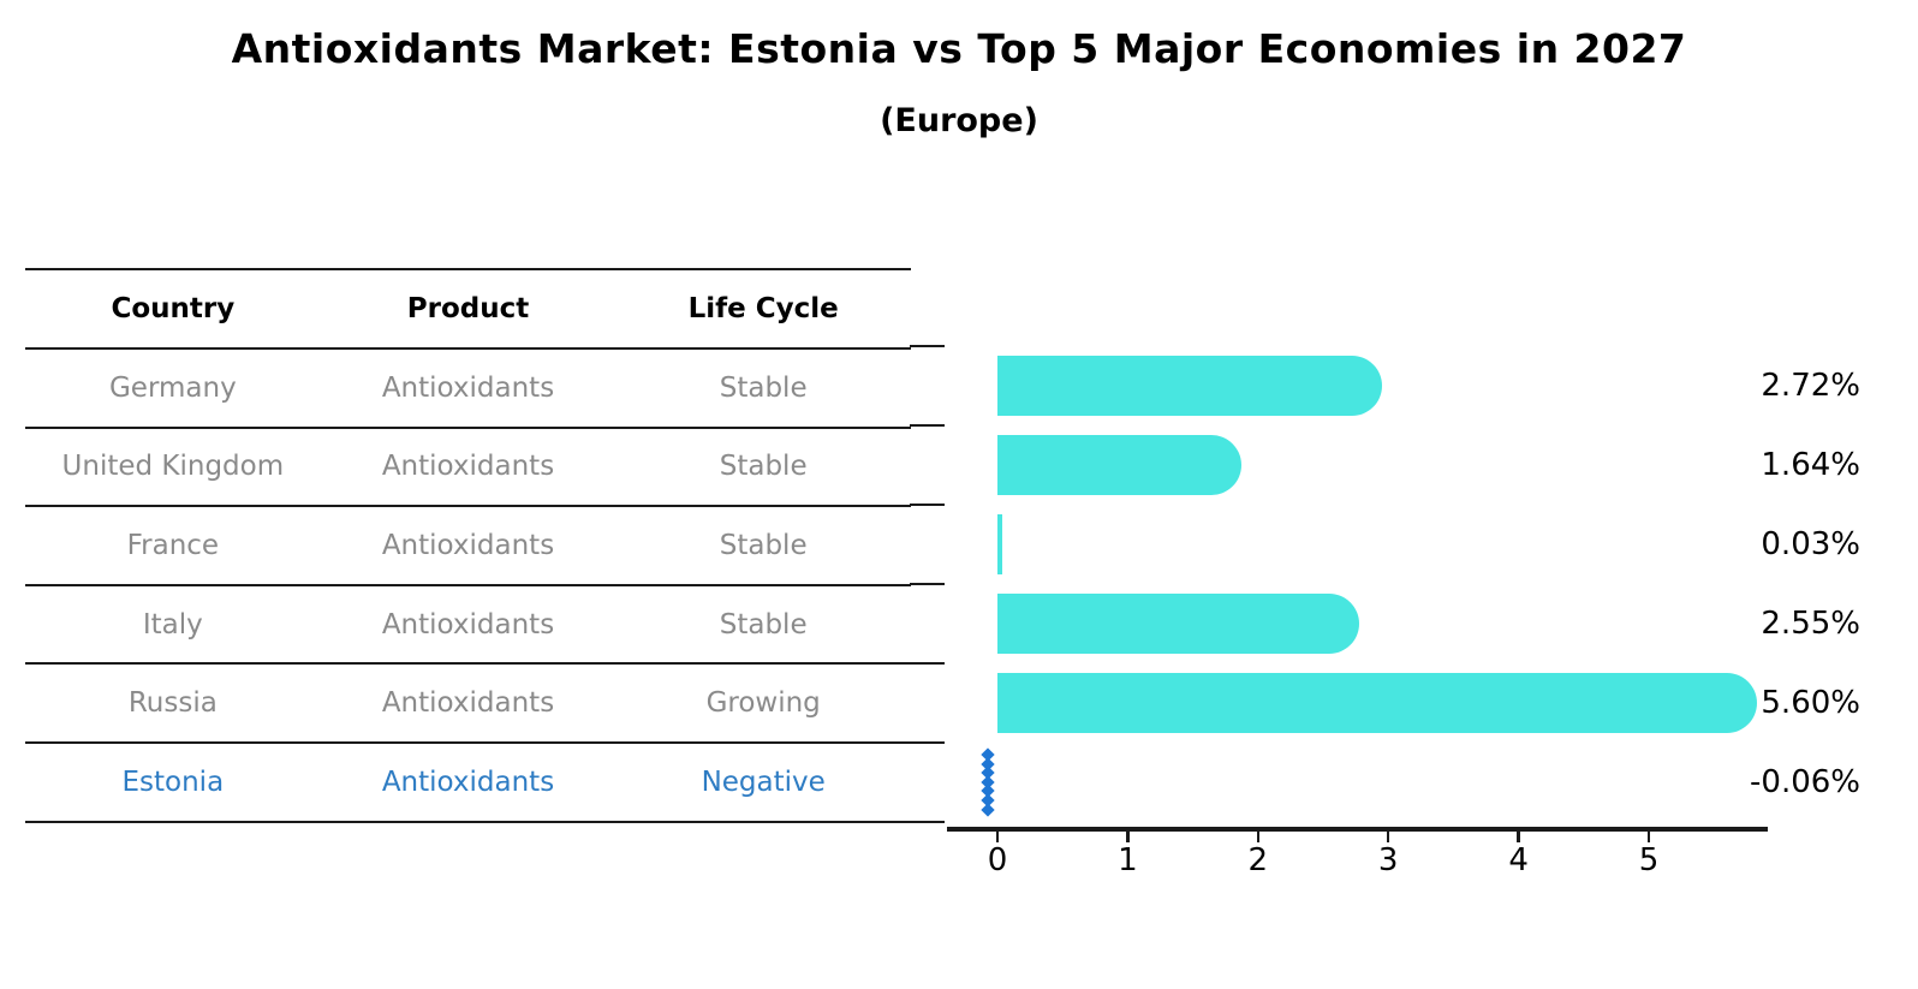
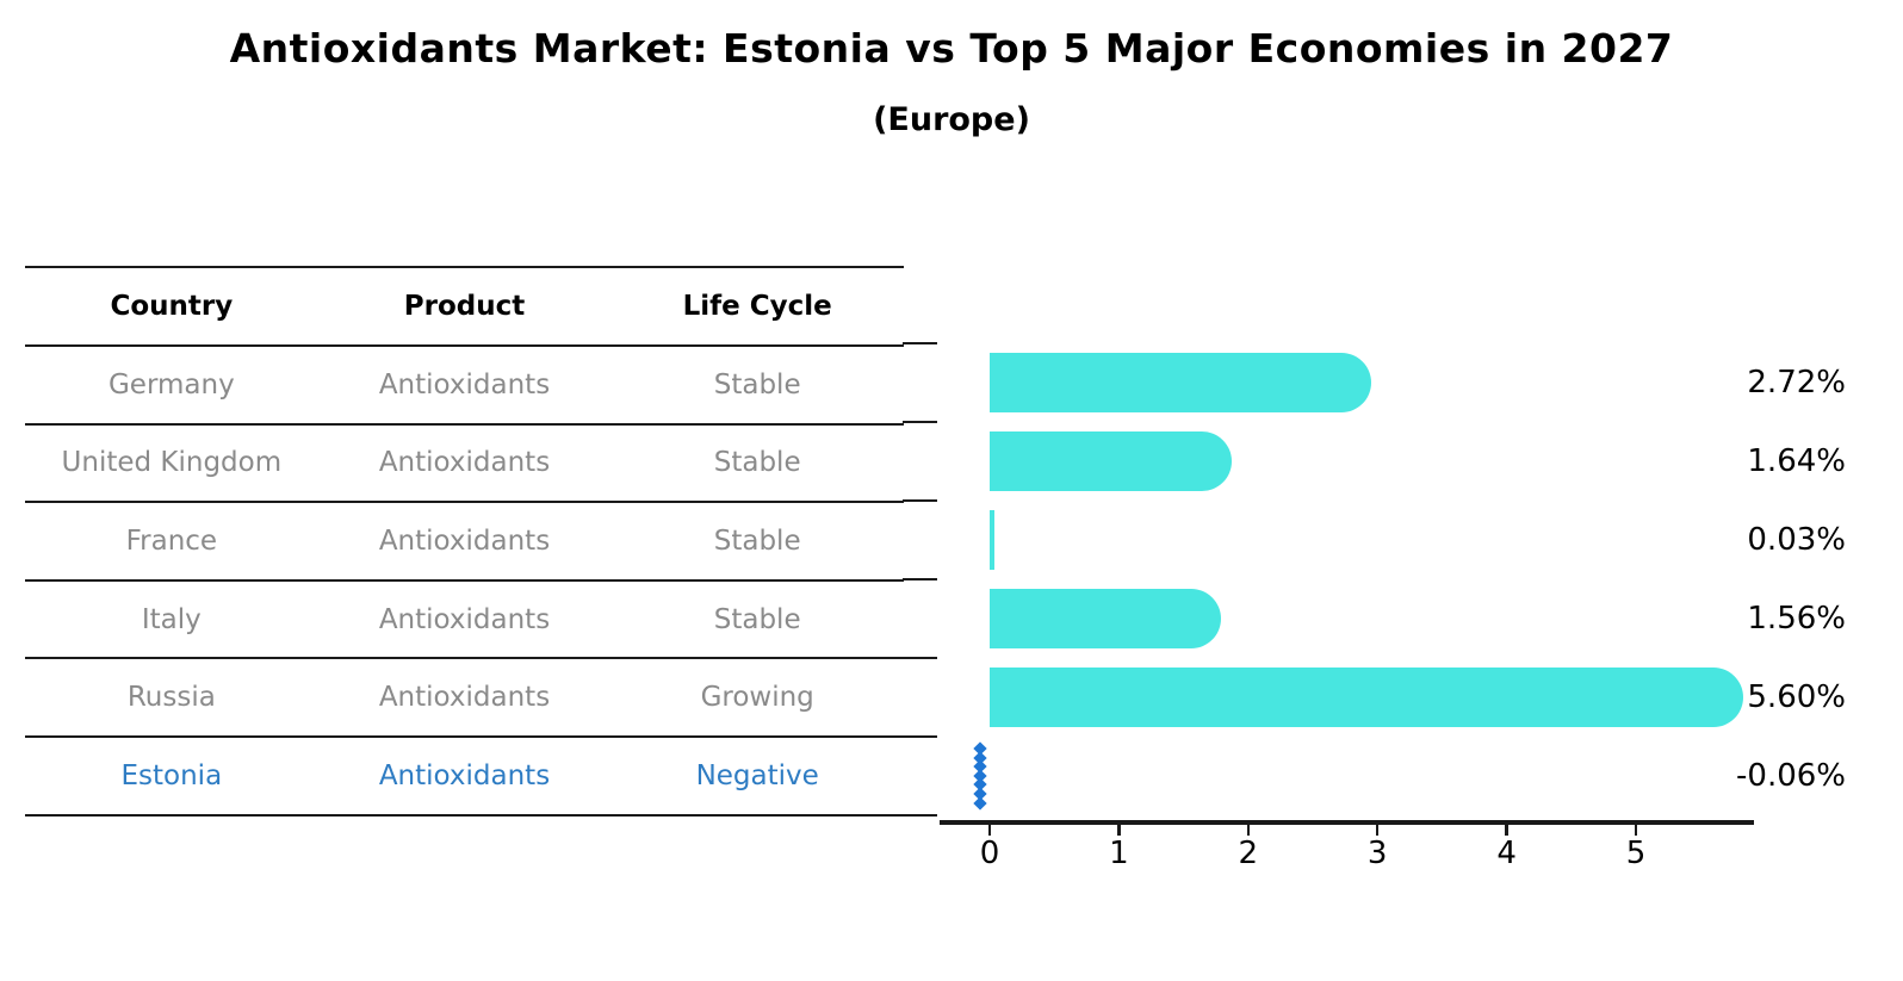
Italy: 2.55% -> 1.56%
